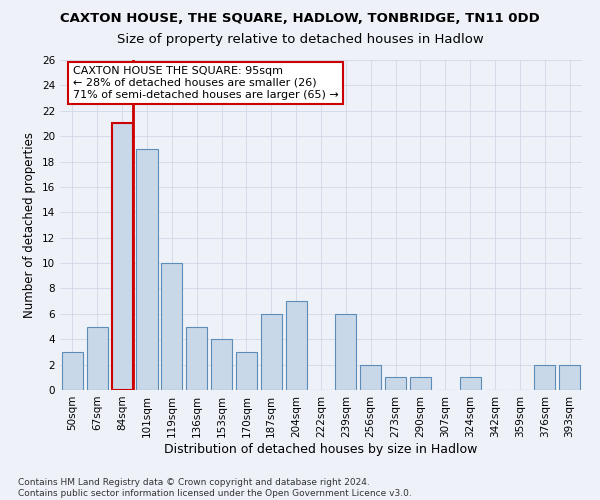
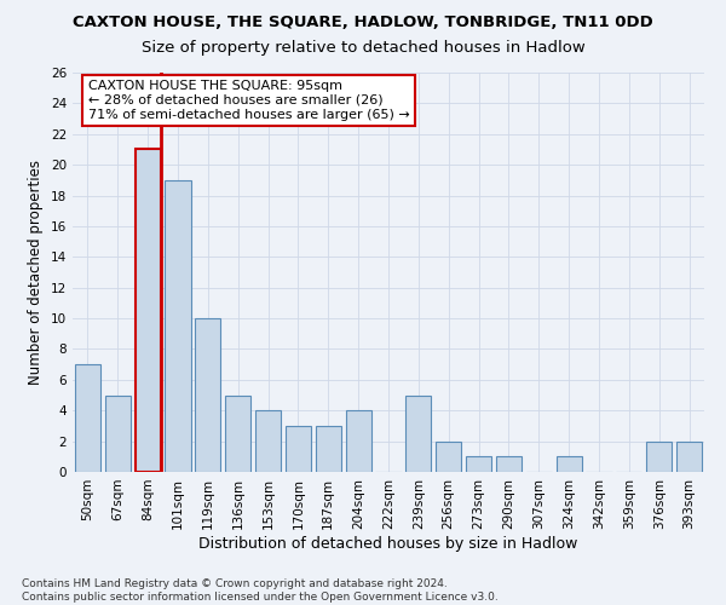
50sqm: 3 -> 7
187sqm: 6 -> 3
204sqm: 7 -> 4
239sqm: 6 -> 5
